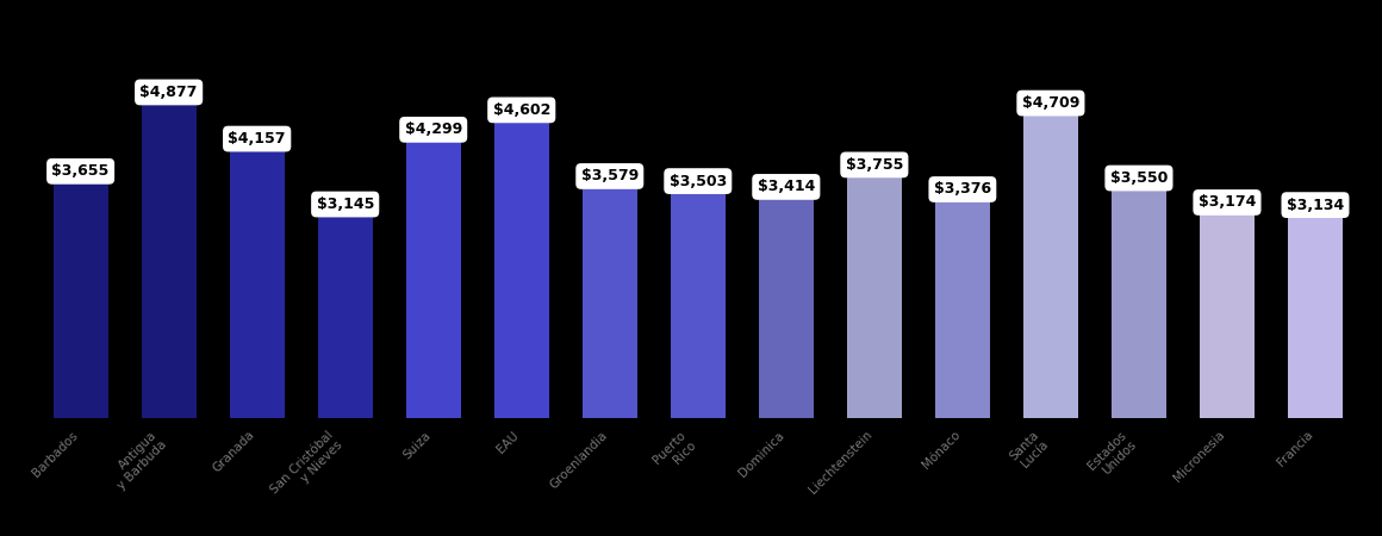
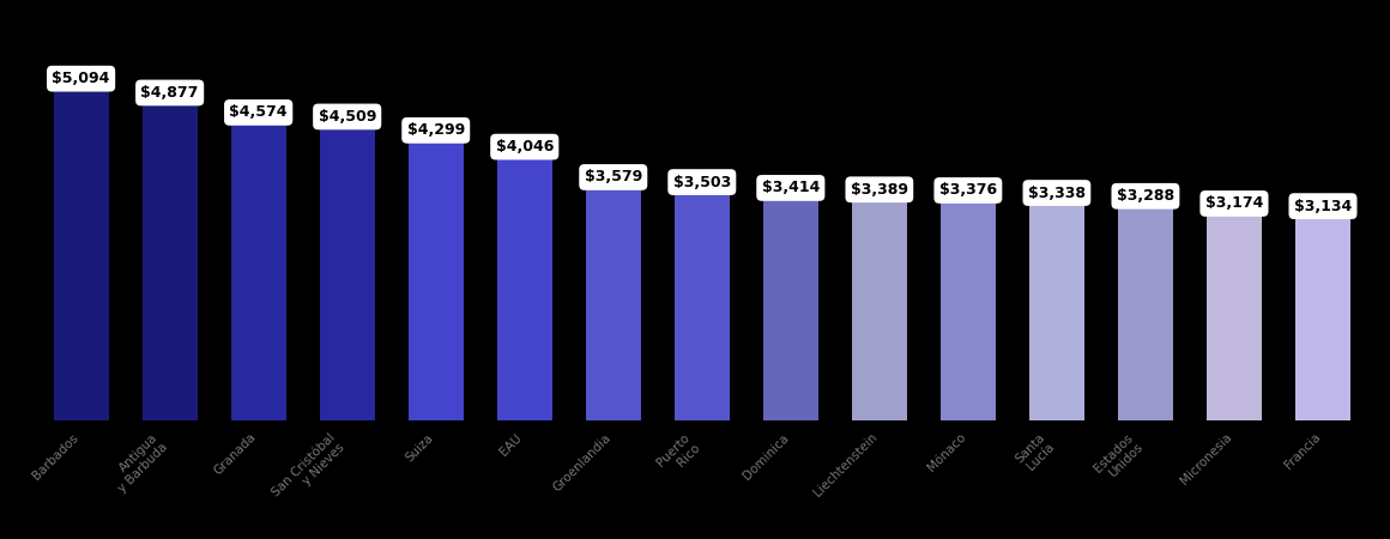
Barbados: $3,655 -> $5,094
Granada: $4,157 -> $4,574
San Cristóbal y Nieves: $3,145 -> $4,509
EAU: $4,602 -> $4,046
Liechtenstein: $3,755 -> $3,389
Santa Lucía: $4,709 -> $3,338
Estados Unidos: $3,550 -> $3,288
